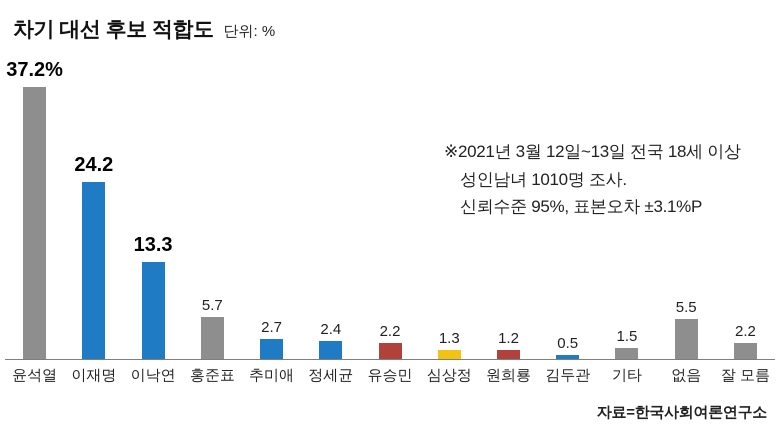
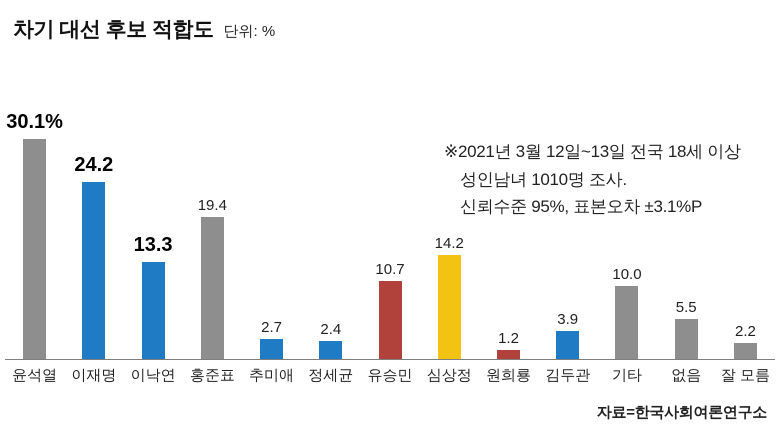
윤석열: 37.2% -> 30.1%
홍준표: 5.7 -> 19.4
유승민: 2.2 -> 10.7
심상정: 1.3 -> 14.2
김두관: 0.5 -> 3.9
기타: 1.5 -> 10.0
